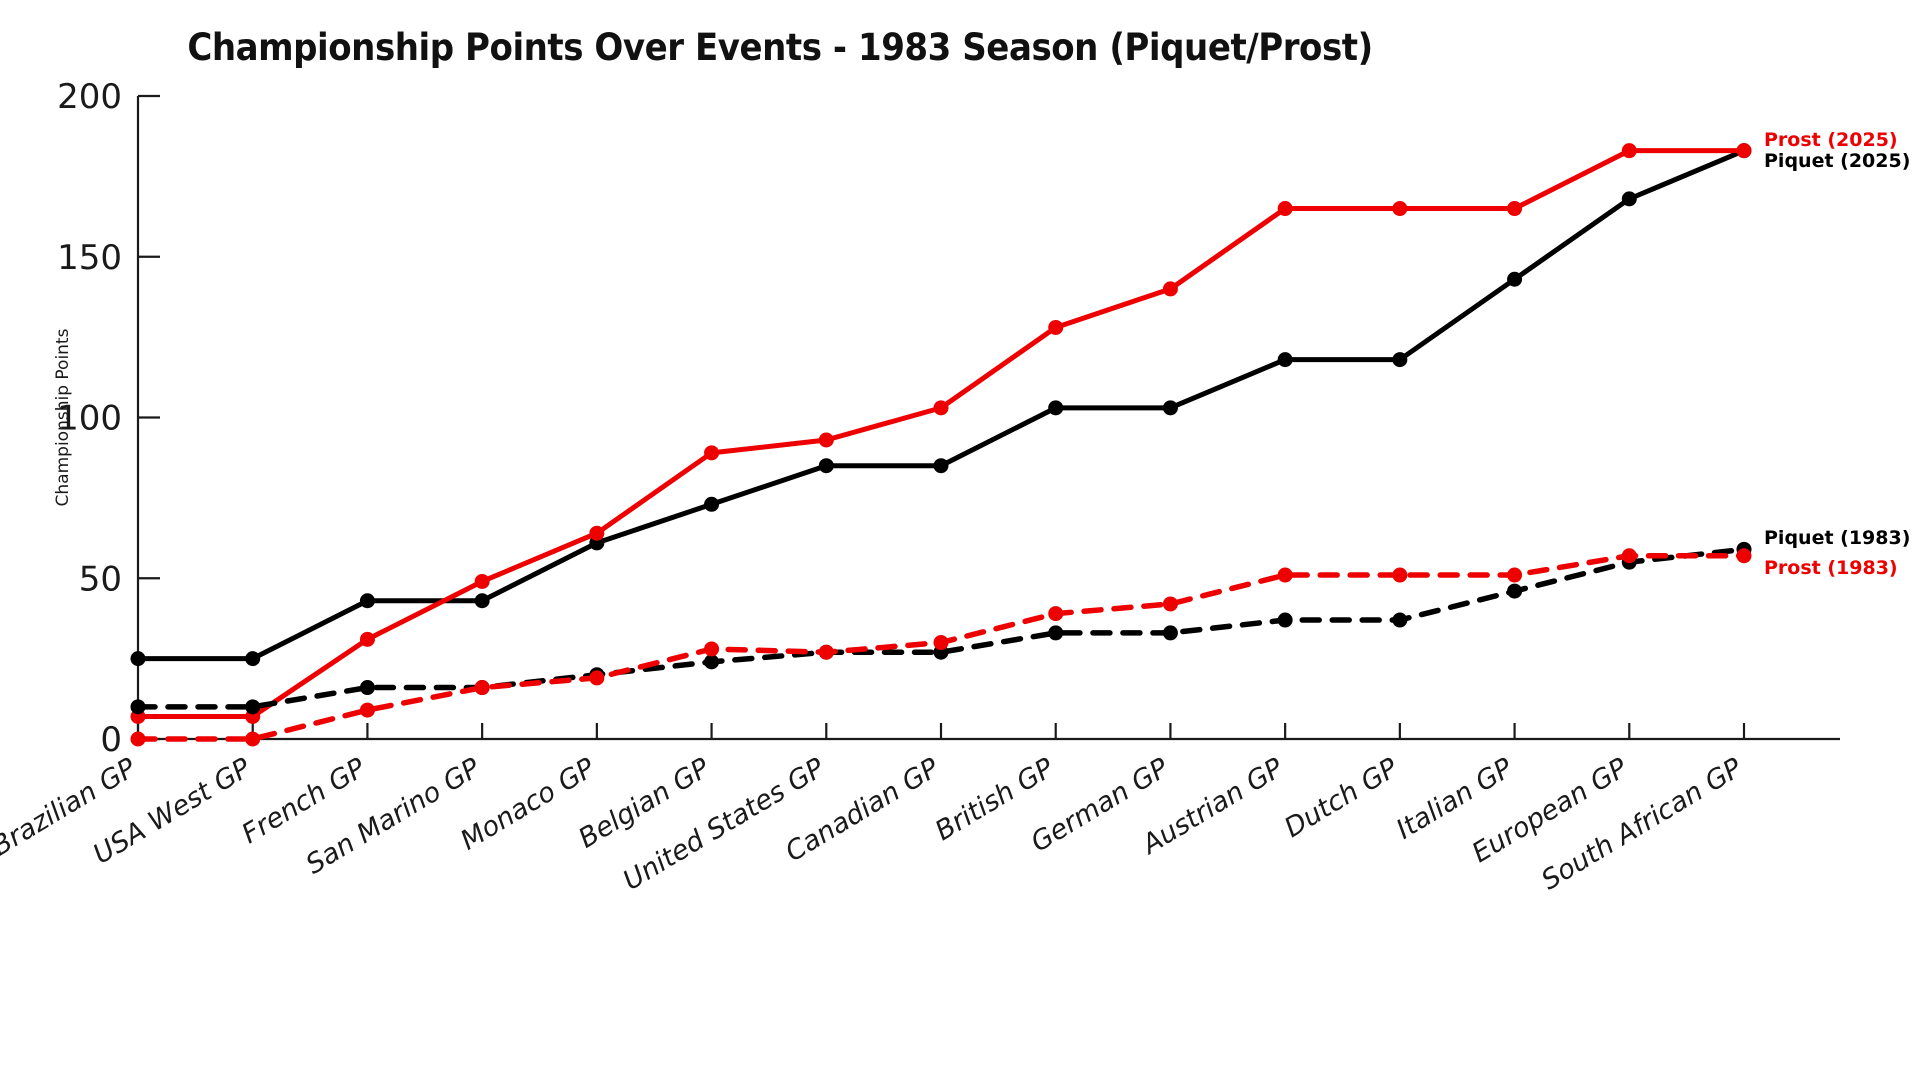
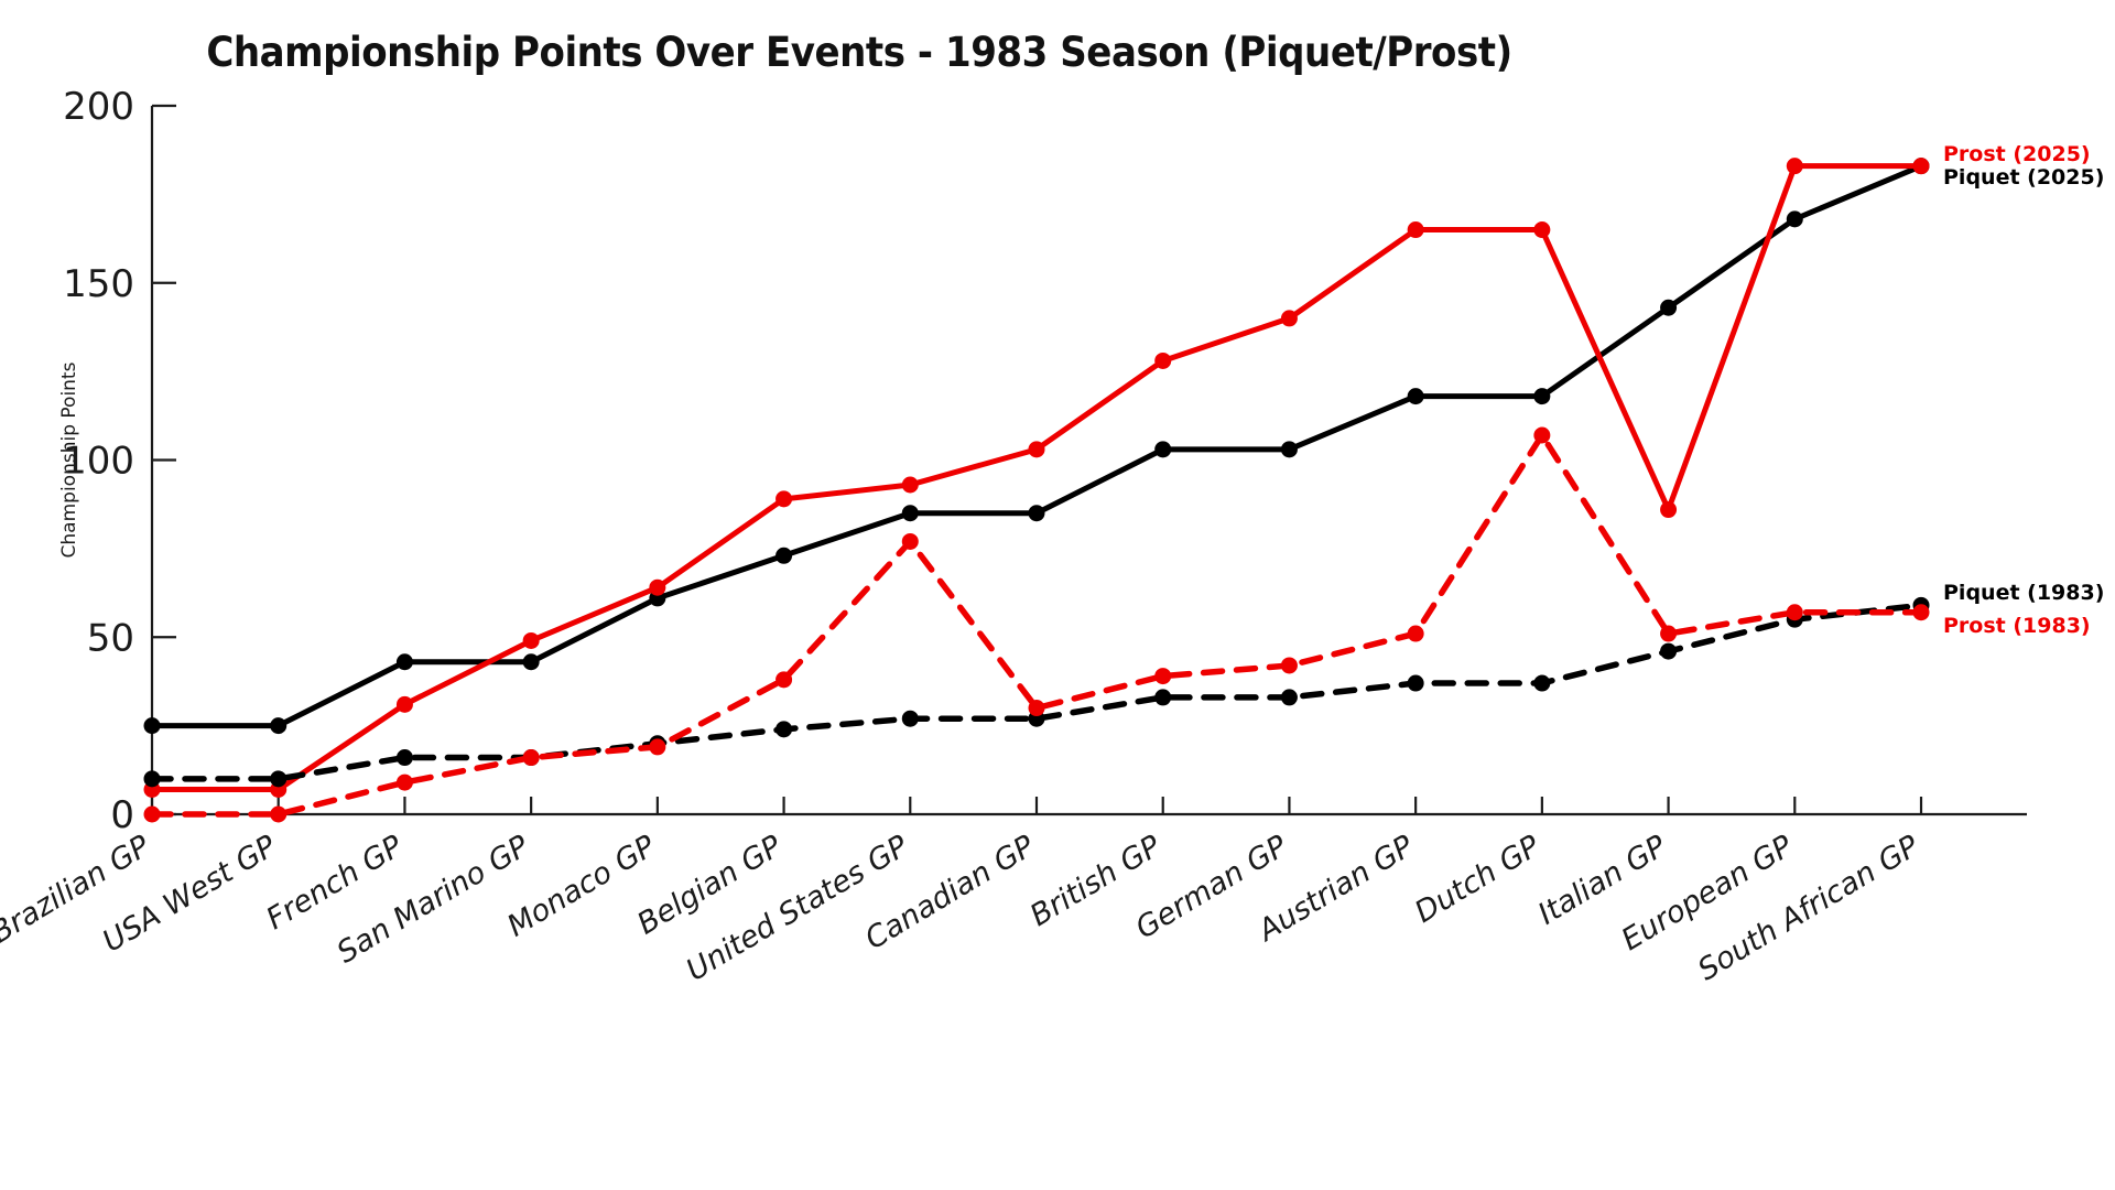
Prost (1983)/Belgian GP: 28 -> 38
Prost (1983)/United States GP: 27 -> 77
Prost (1983)/Dutch GP: 51 -> 107
Prost (2025)/Italian GP: 165 -> 86
